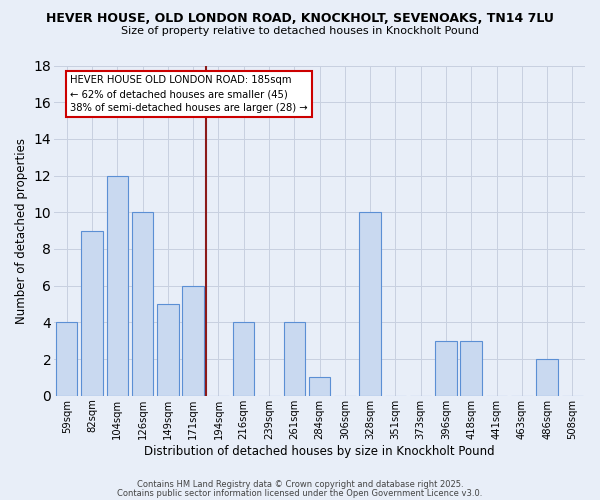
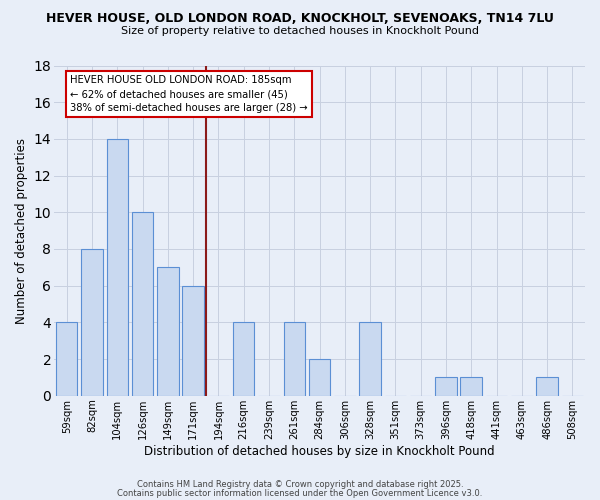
82sqm: 9 -> 8
104sqm: 12 -> 14
149sqm: 5 -> 7
284sqm: 1 -> 2
328sqm: 10 -> 4
396sqm: 3 -> 1
418sqm: 3 -> 1
486sqm: 2 -> 1
